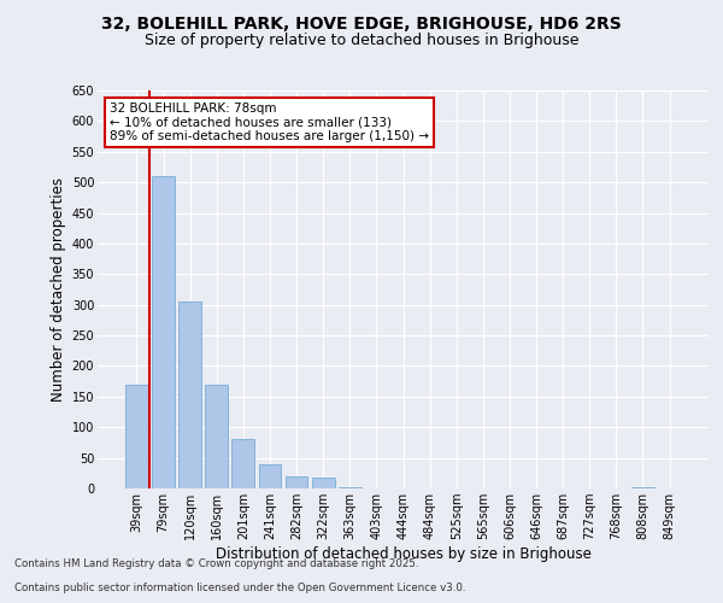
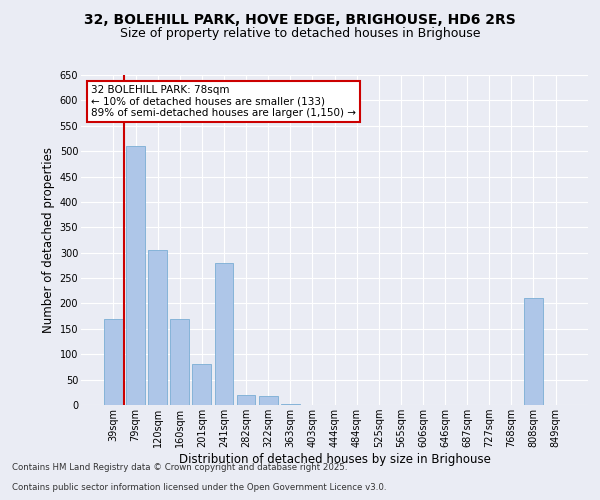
241sqm: 40 -> 280
808sqm: 2 -> 210
